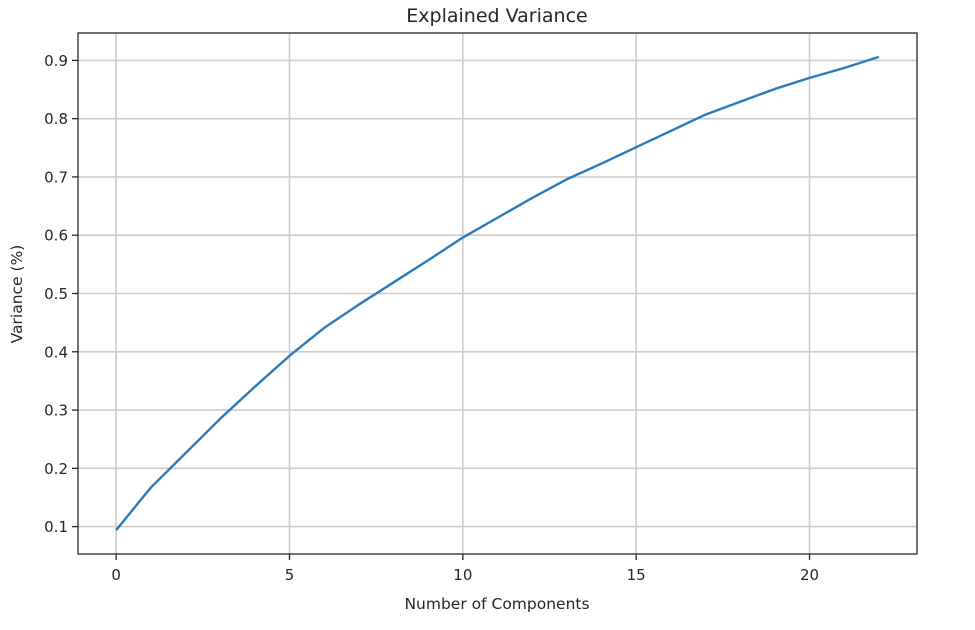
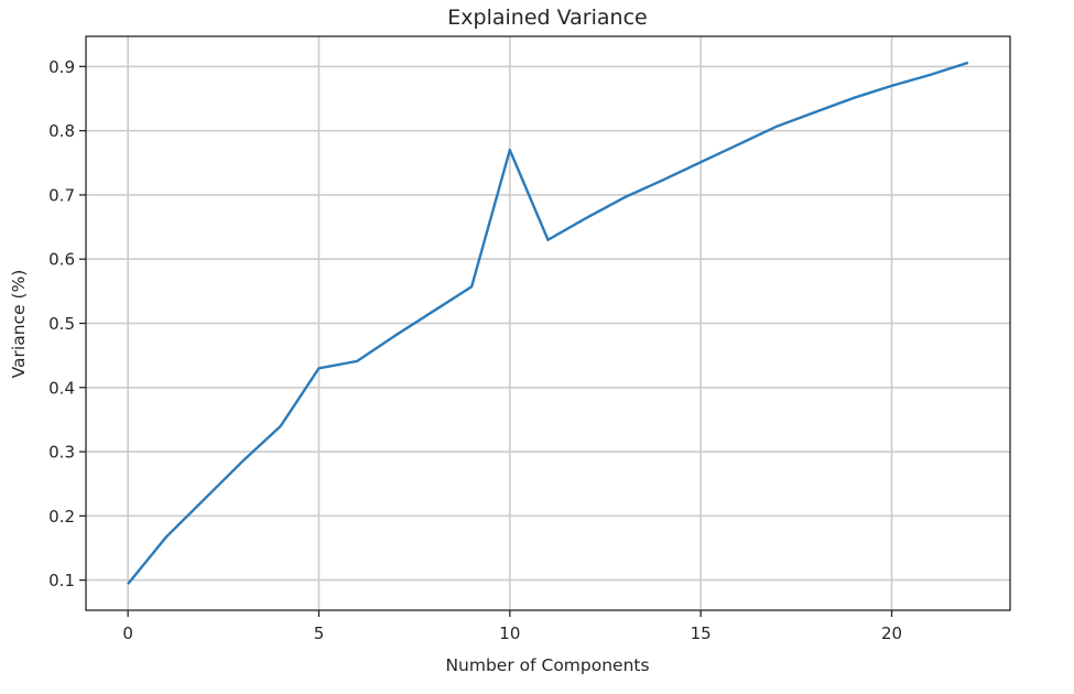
5: 0.39 -> 0.43
10: 0.60 -> 0.77
